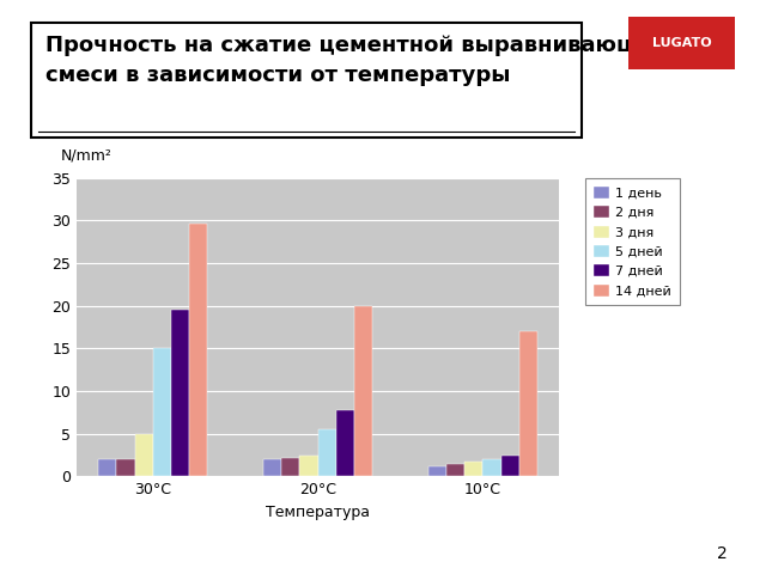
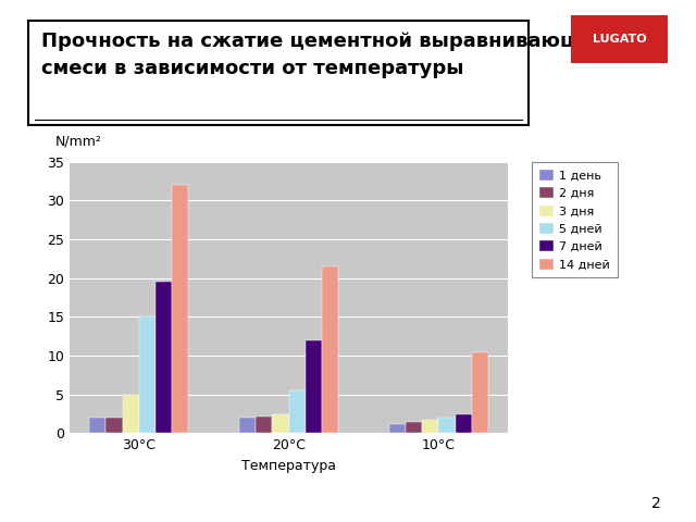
14 дней/30°C: 29.6 -> 32.0
7 дней/20°C: 7.8 -> 12.0
14 дней/20°C: 20.0 -> 21.5
14 дней/10°C: 17.0 -> 10.5
